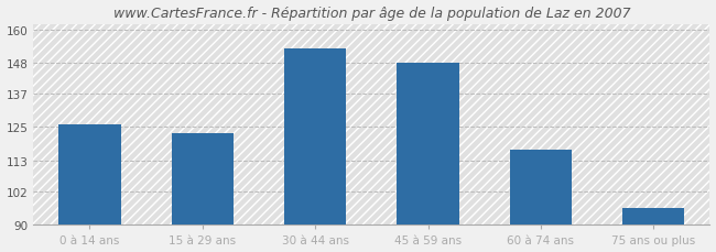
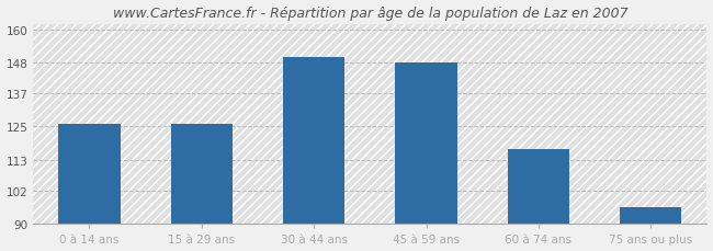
15 à 29 ans: 123 -> 126
30 à 44 ans: 153 -> 150
